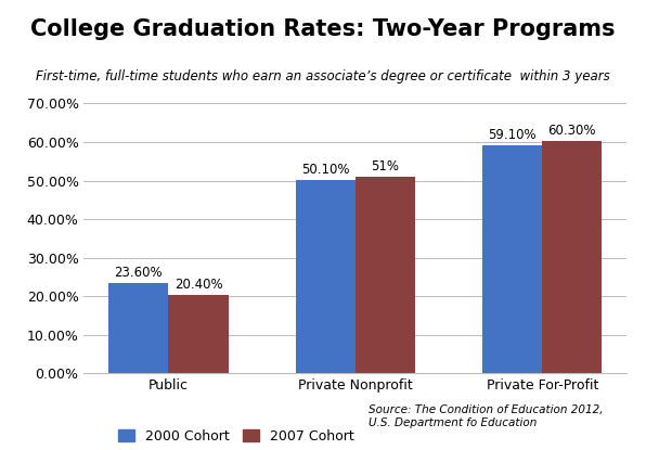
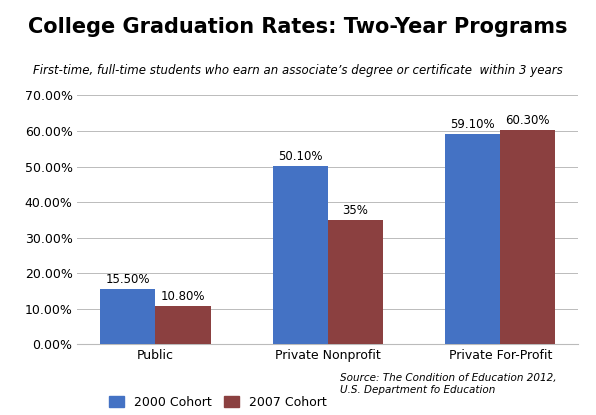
2000 Cohort/Public: 23.60% -> 15.50%
2007 Cohort/Public: 20.40% -> 10.80%
2007 Cohort/Private Nonprofit: 51% -> 35%
